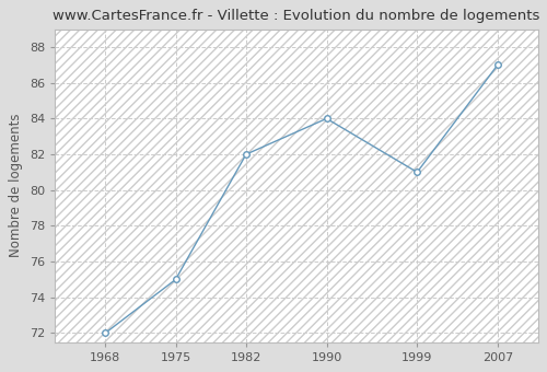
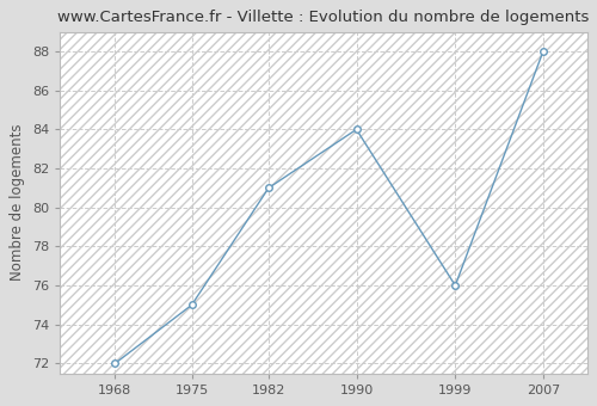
1982: 82 -> 81
1999: 81 -> 76
2007: 87 -> 88
